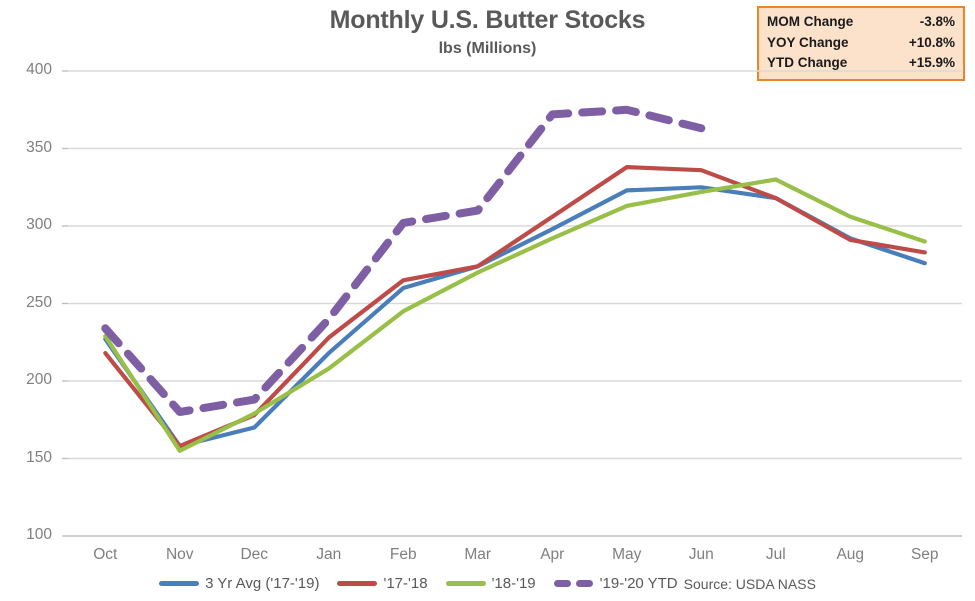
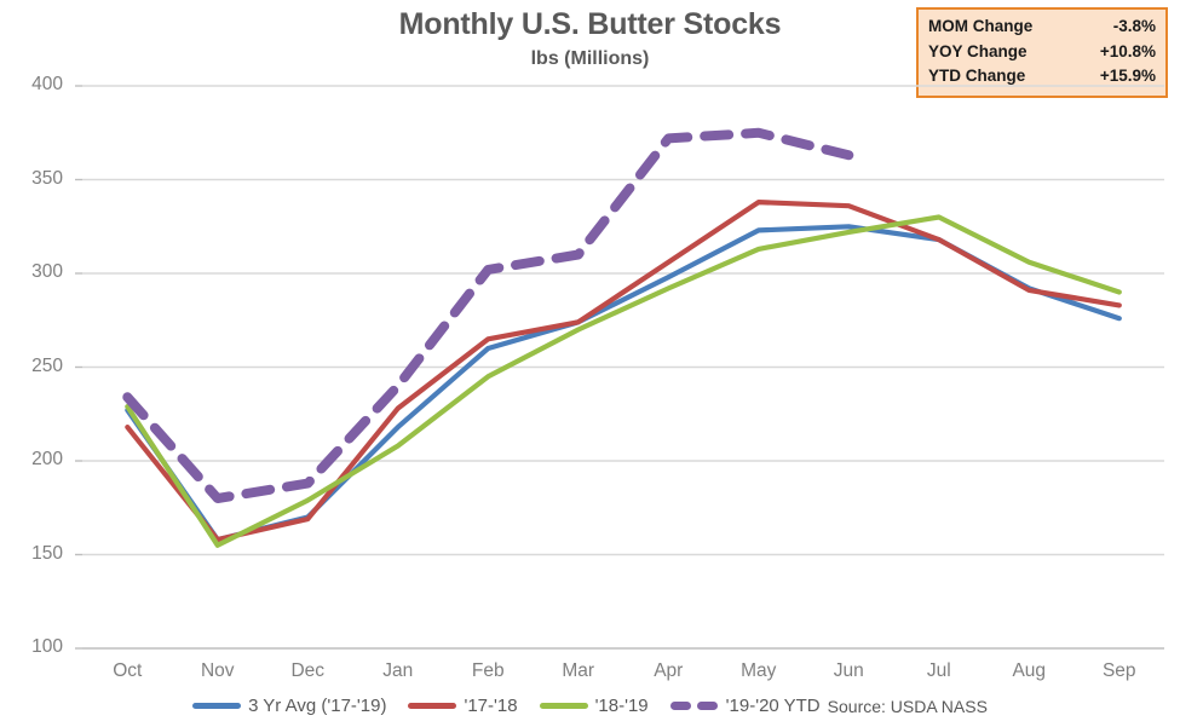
'17-'18/Dec: 178 -> 169
